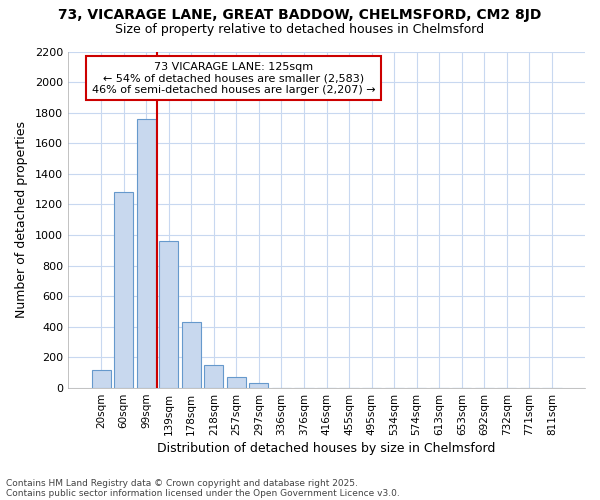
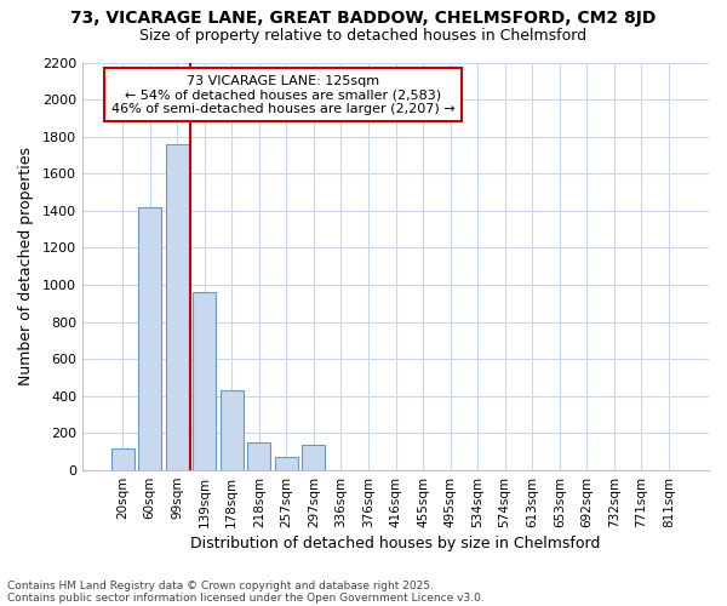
60sqm: 1280 -> 1420
297sqm: 40 -> 140
